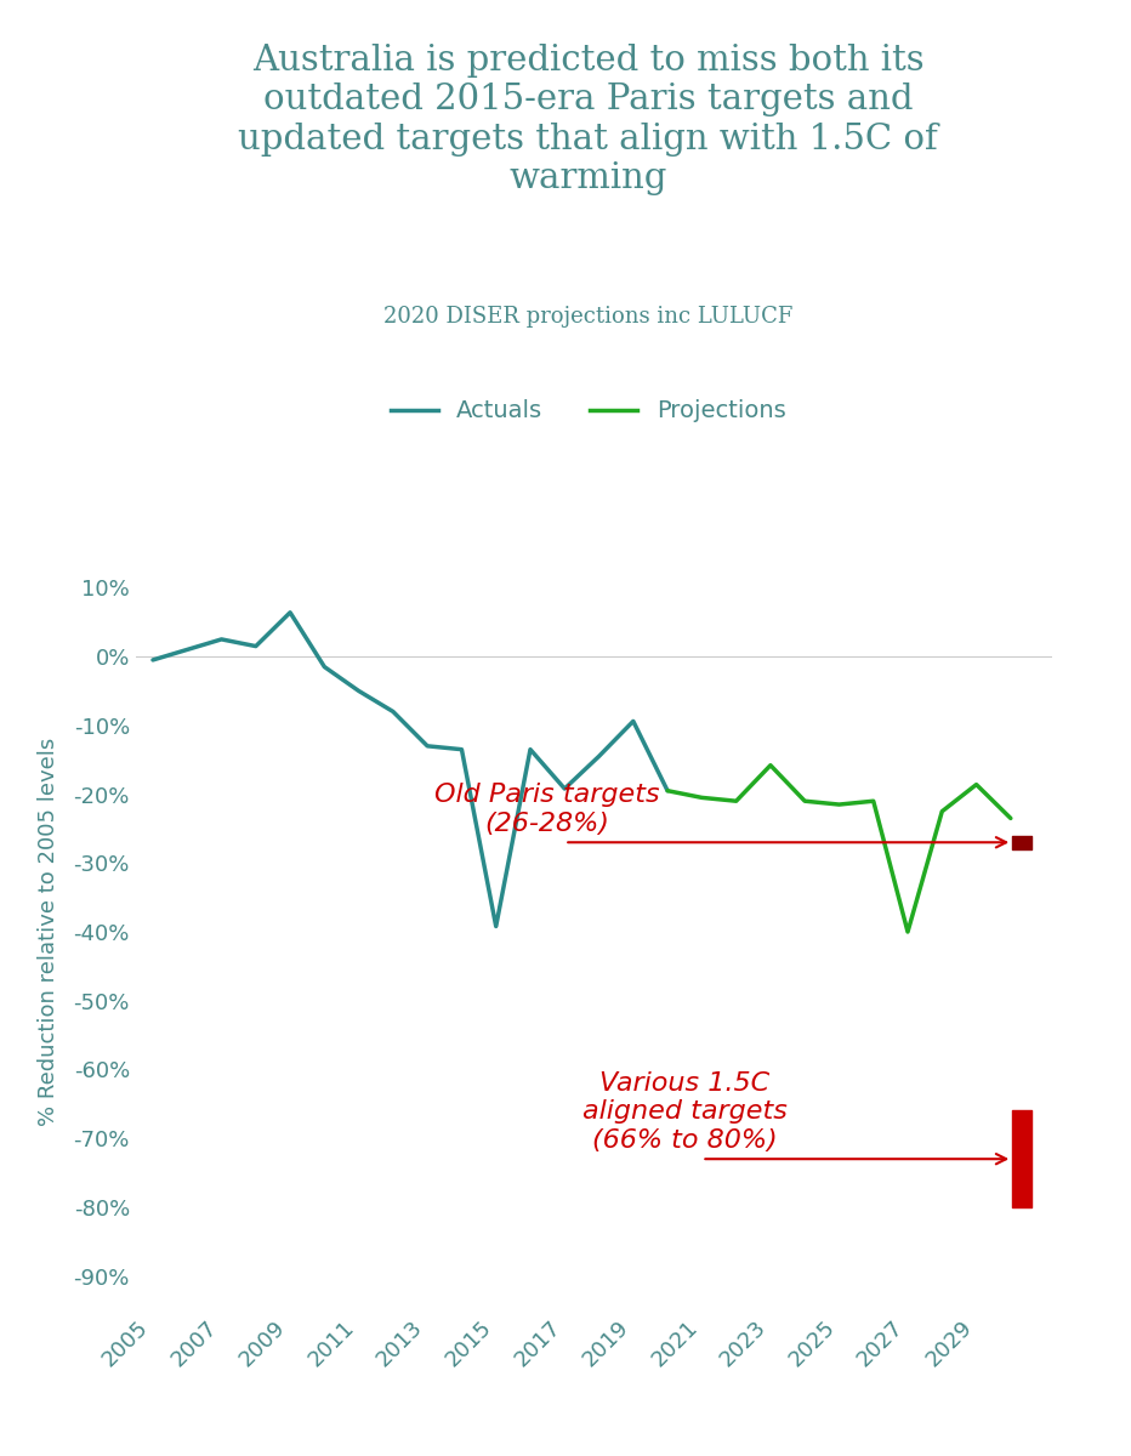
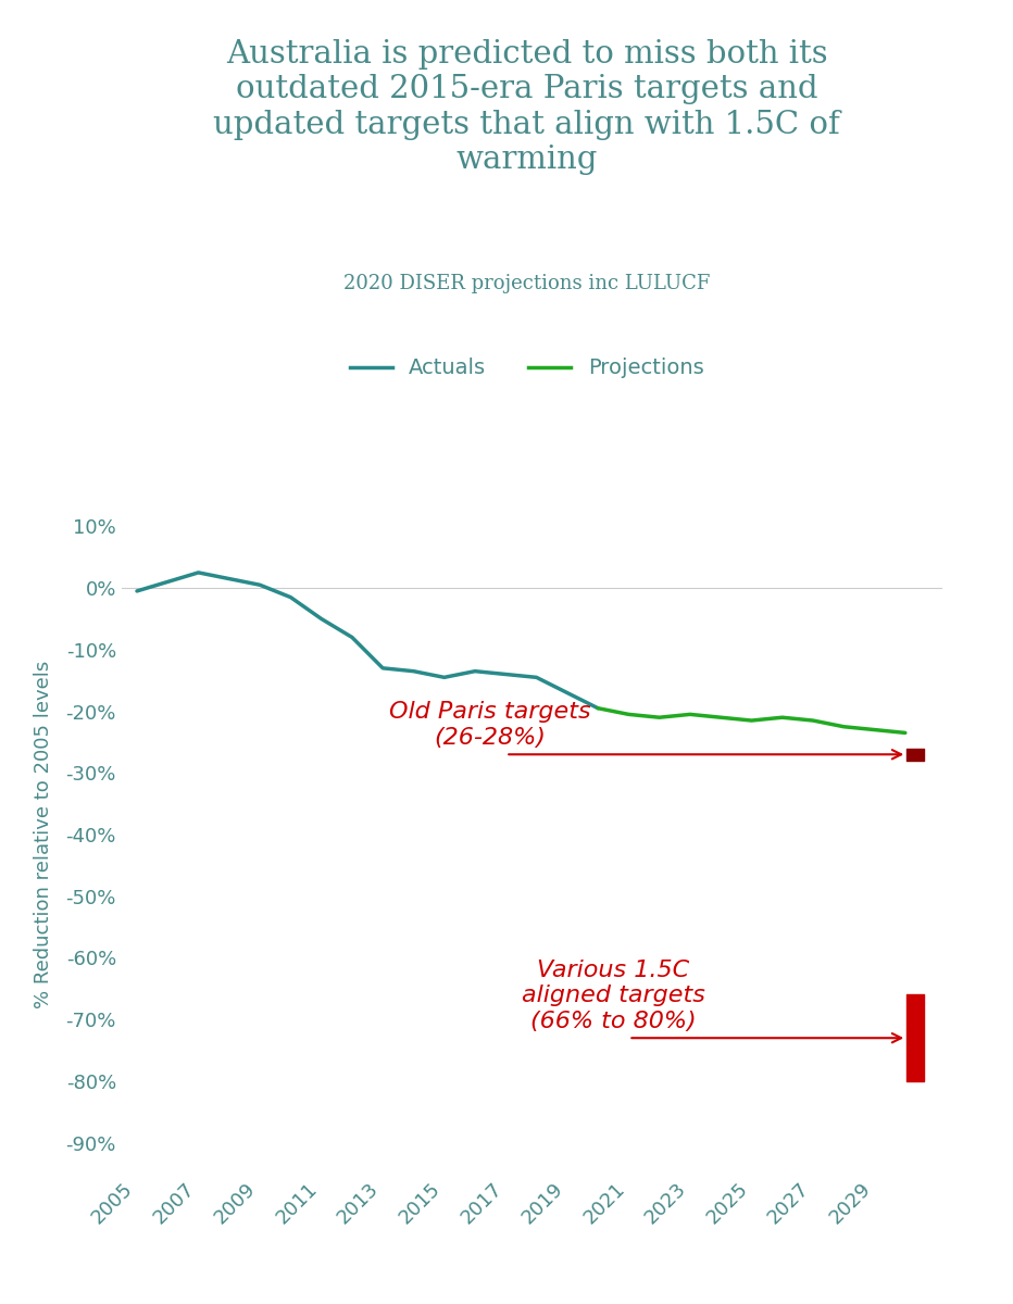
Actuals/2009: 6.4% -> 0.5%
Actuals/2015: -39.2% -> -14.5%
Actuals/2017: -19.2% -> -14.0%
Actuals/2019: -9.4% -> -17.0%
Projections/2023: -15.8% -> -20.5%
Projections/2027: -40.0% -> -21.5%
Projections/2029: -18.6% -> -23.0%
